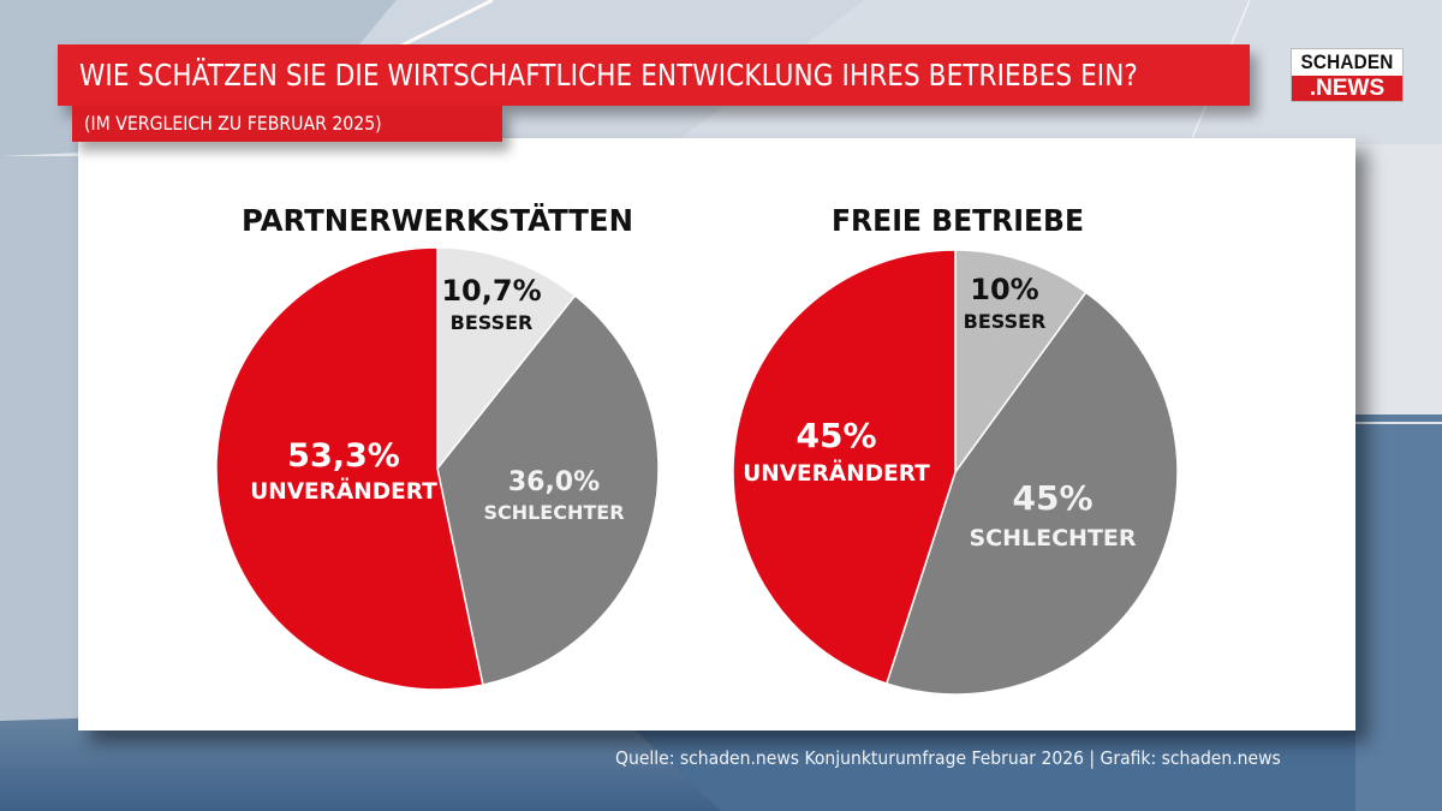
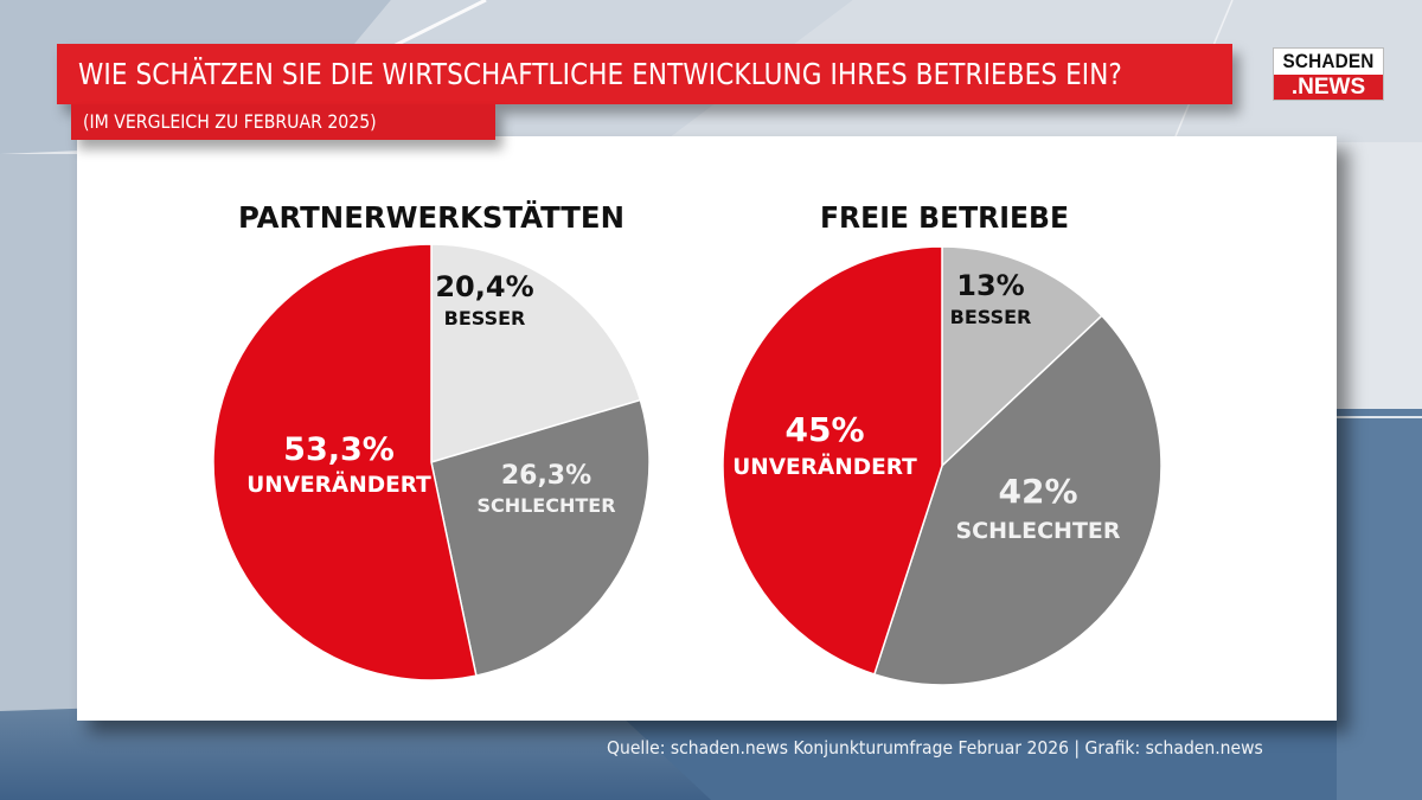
PARTNERWERKSTÄTTEN/BESSER: 10,7% -> 20,4%
PARTNERWERKSTÄTTEN/SCHLECHTER: 36,0% -> 26,3%
FREIE BETRIEBE/BESSER: 10% -> 13%
FREIE BETRIEBE/SCHLECHTER: 45% -> 42%
